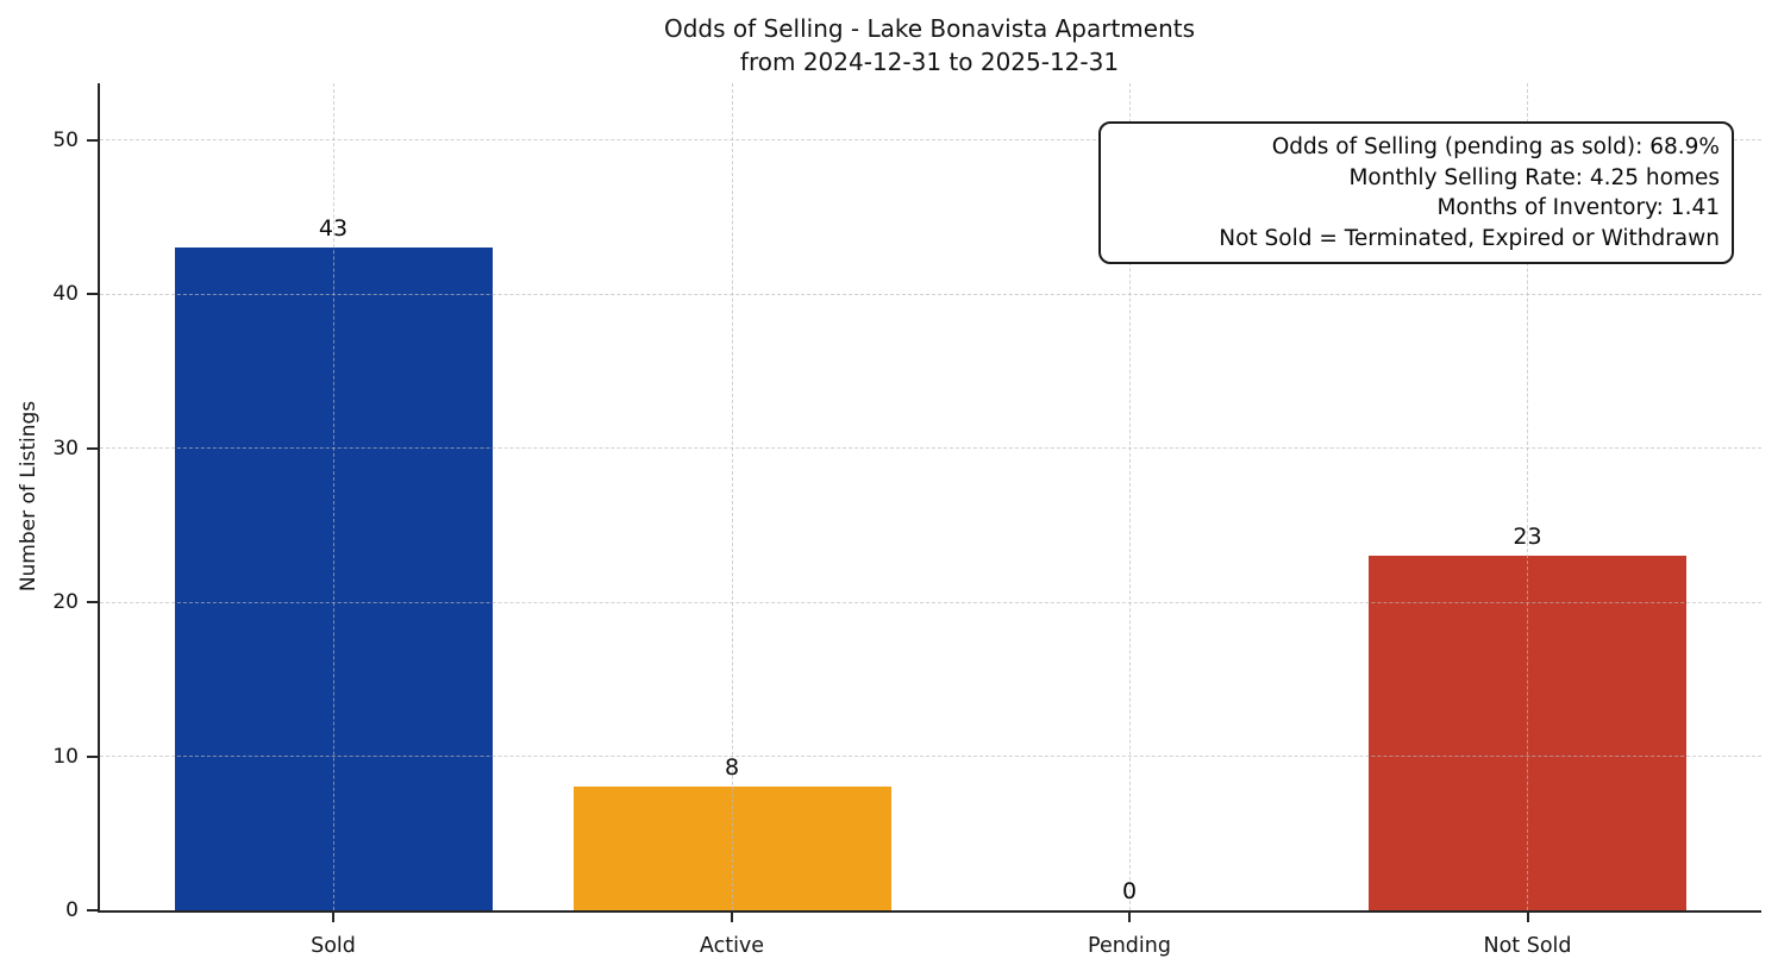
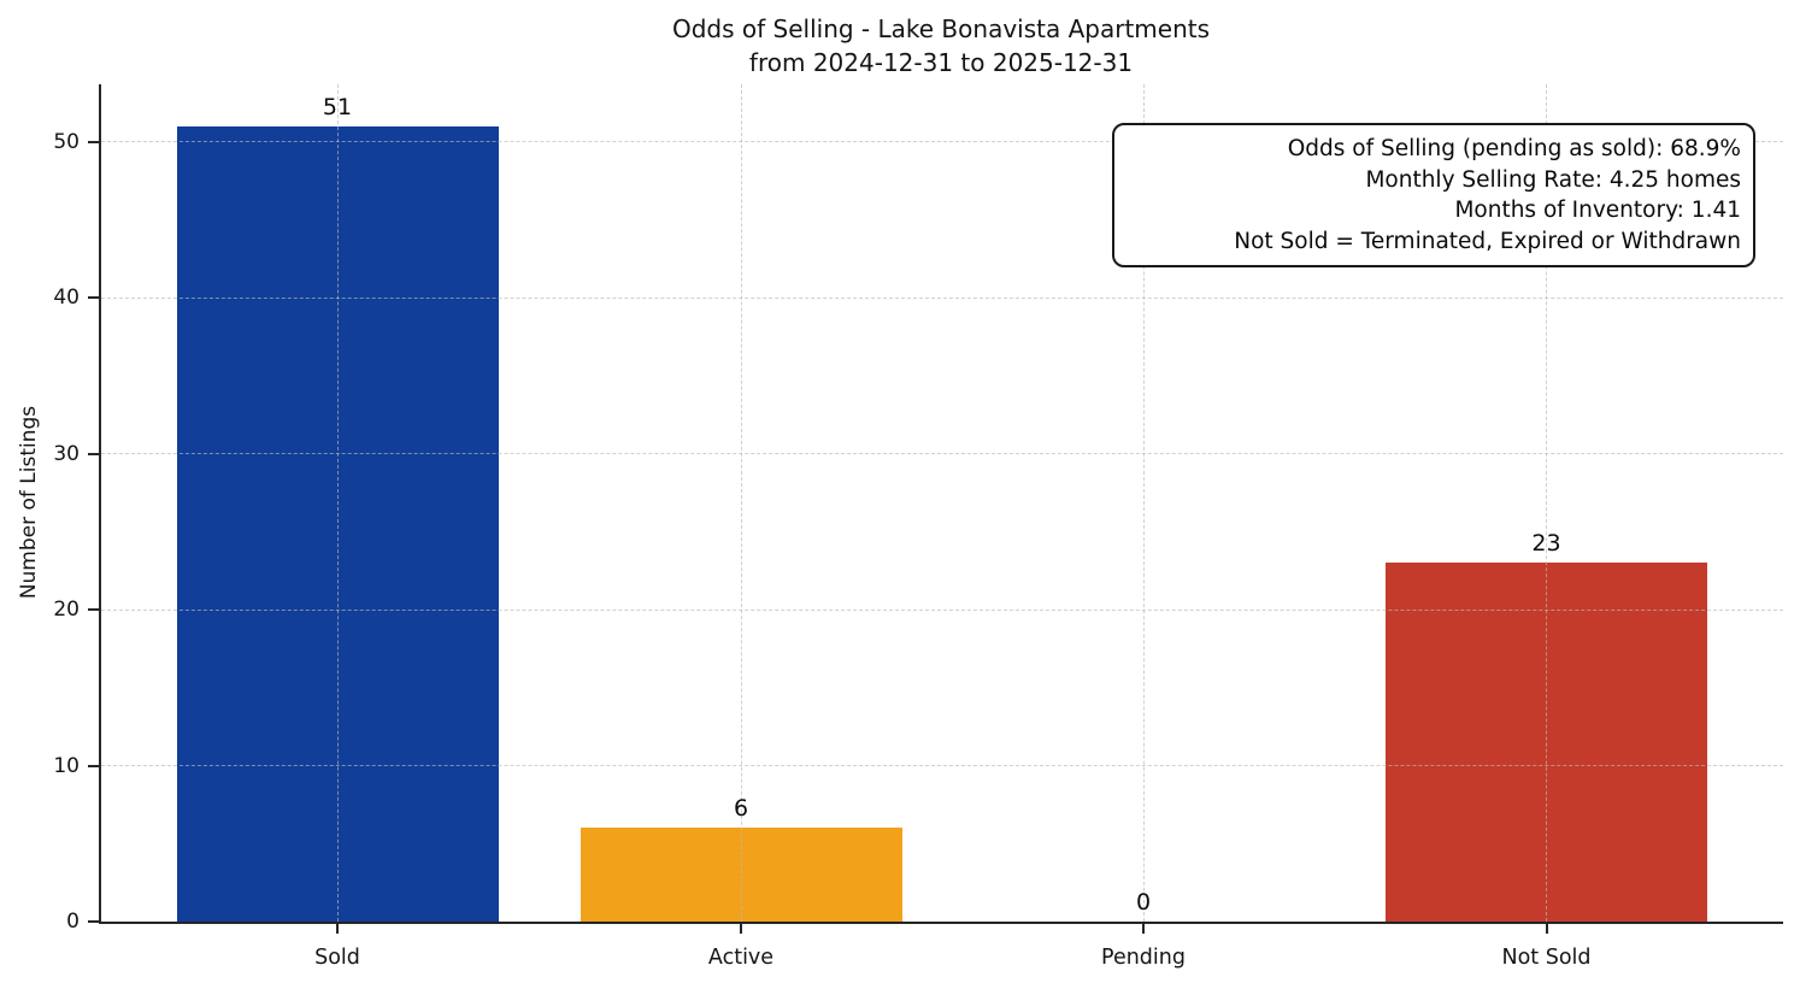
Sold: 43 -> 51
Active: 8 -> 6
